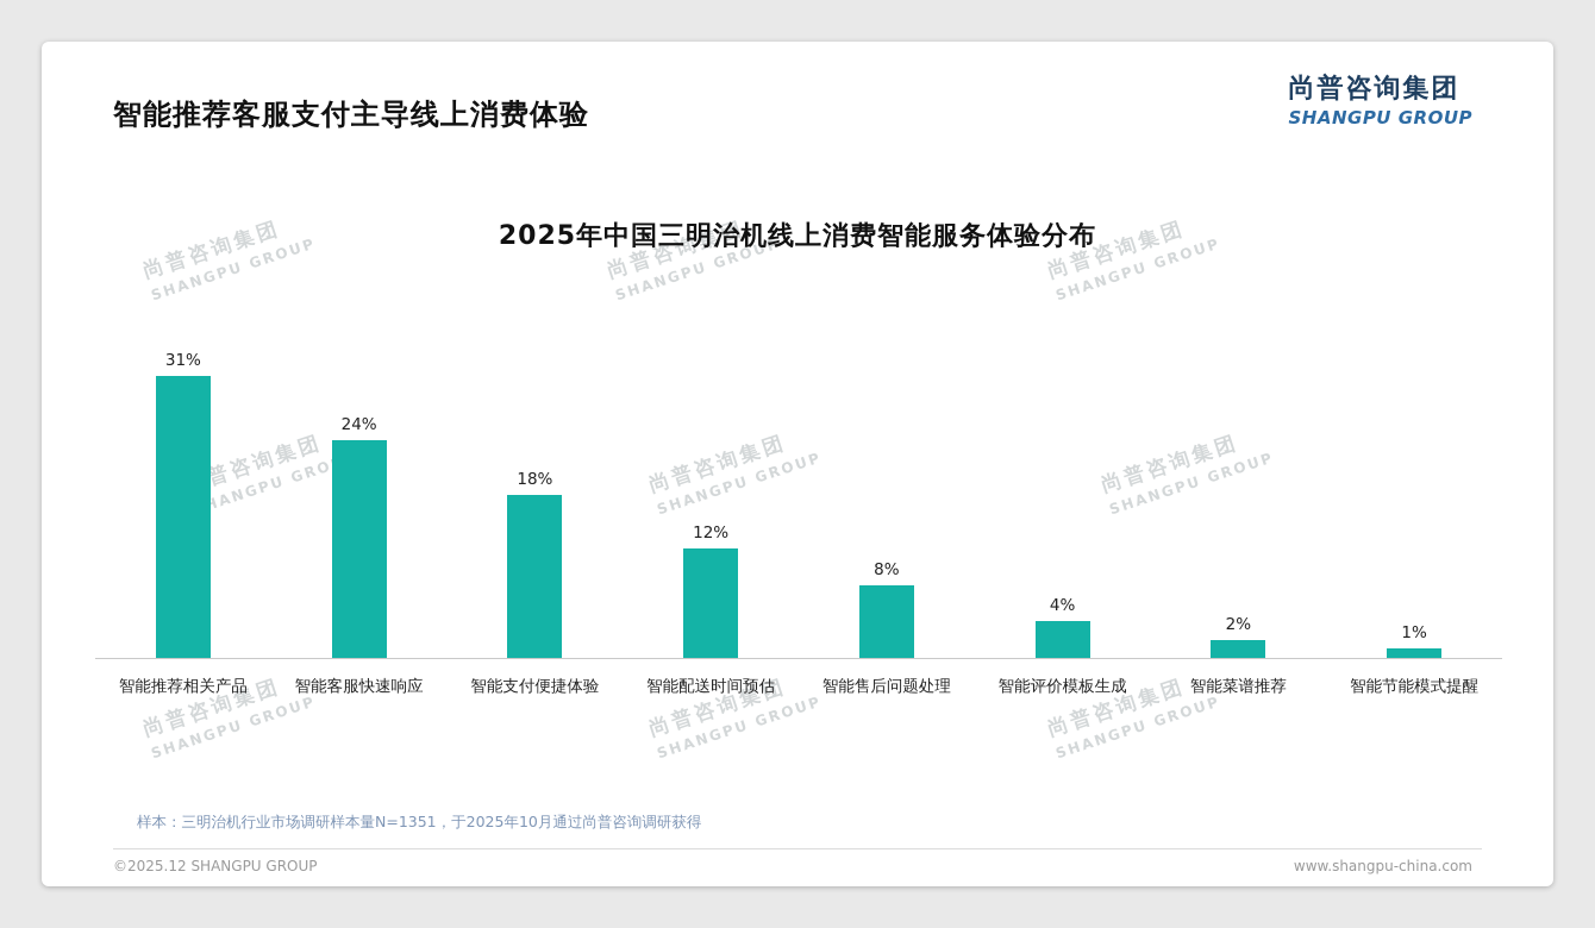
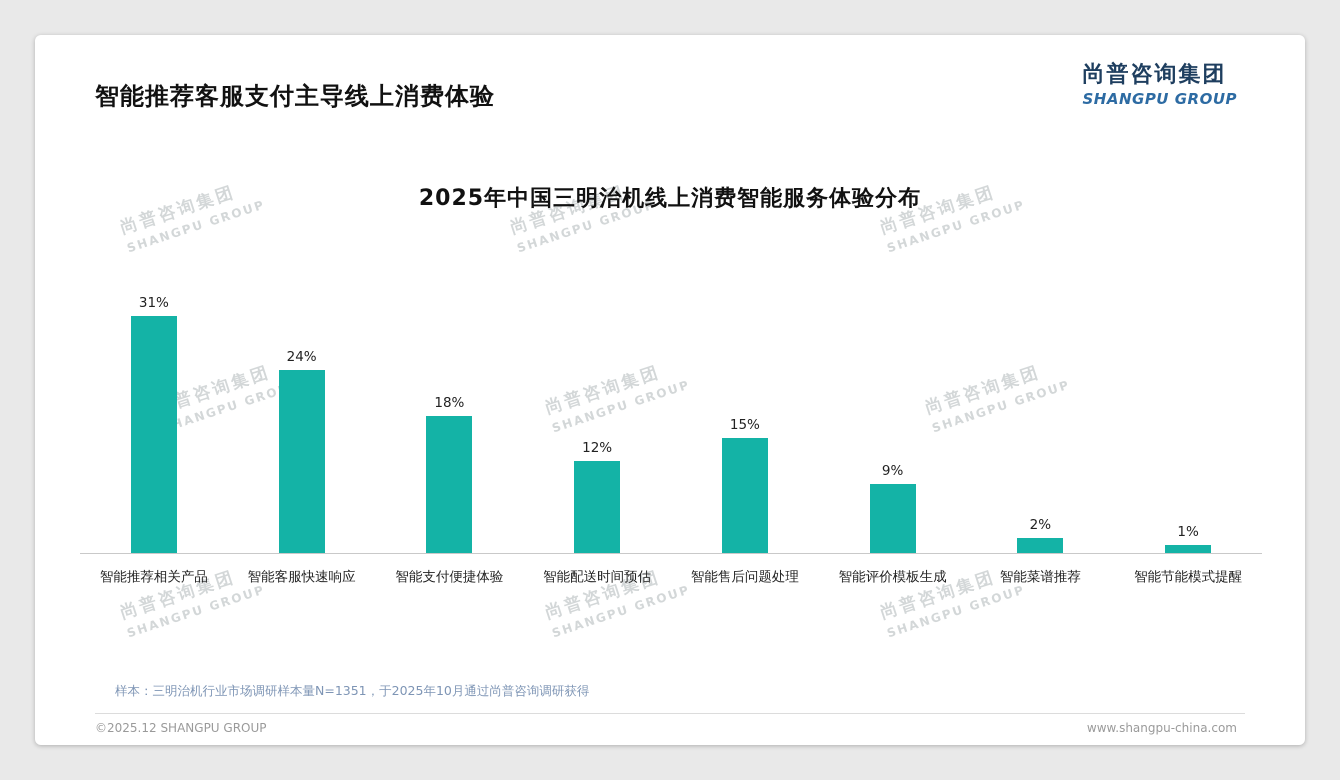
智能售后问题处理: 8% -> 15%
智能评价模板生成: 4% -> 9%
